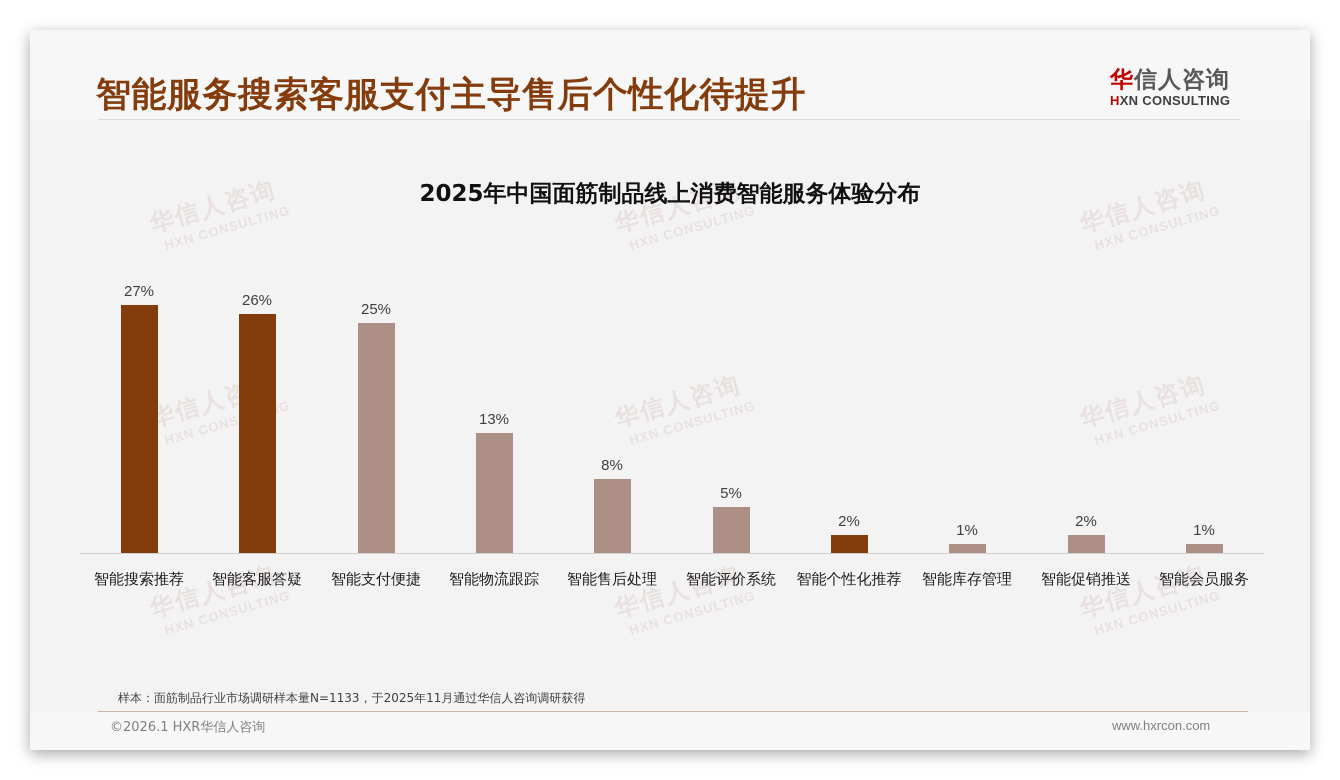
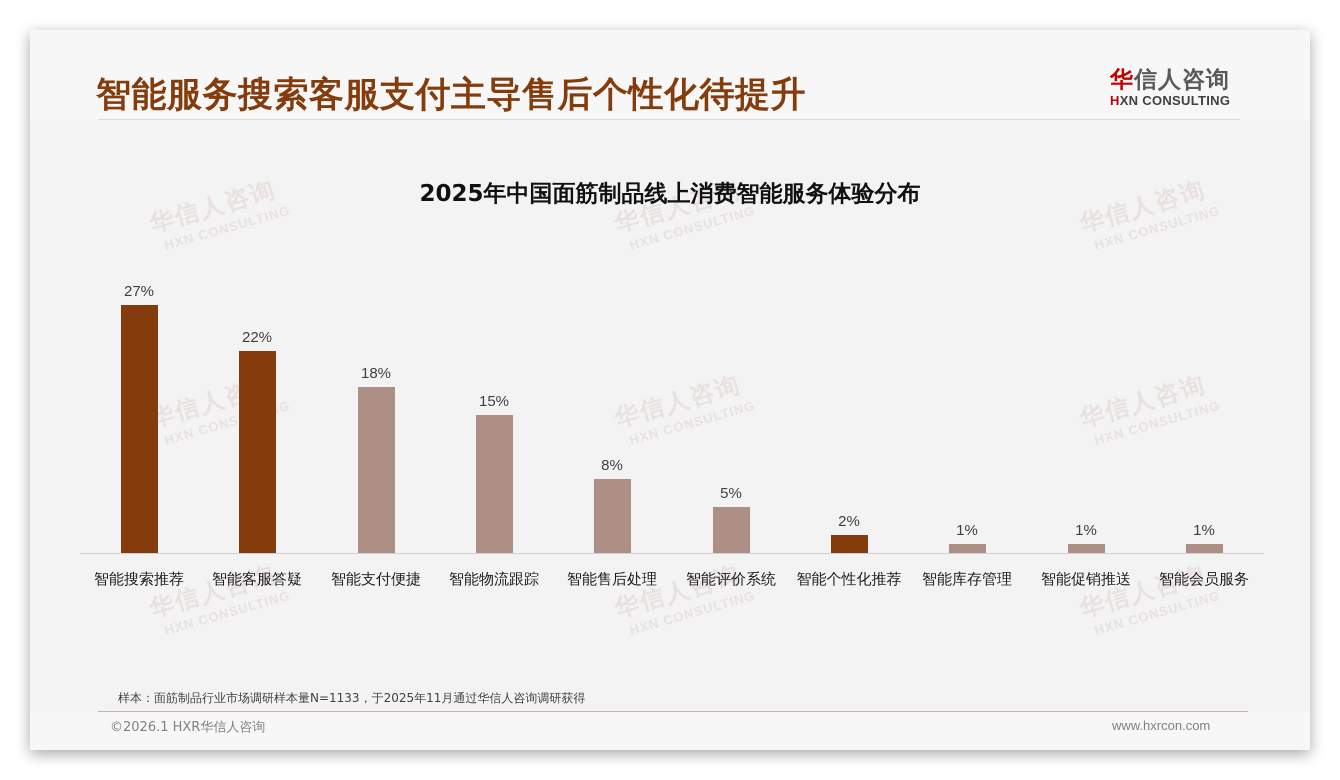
智能客服答疑: 26% -> 22%
智能支付便捷: 25% -> 18%
智能物流跟踪: 13% -> 15%
智能促销推送: 2% -> 1%
